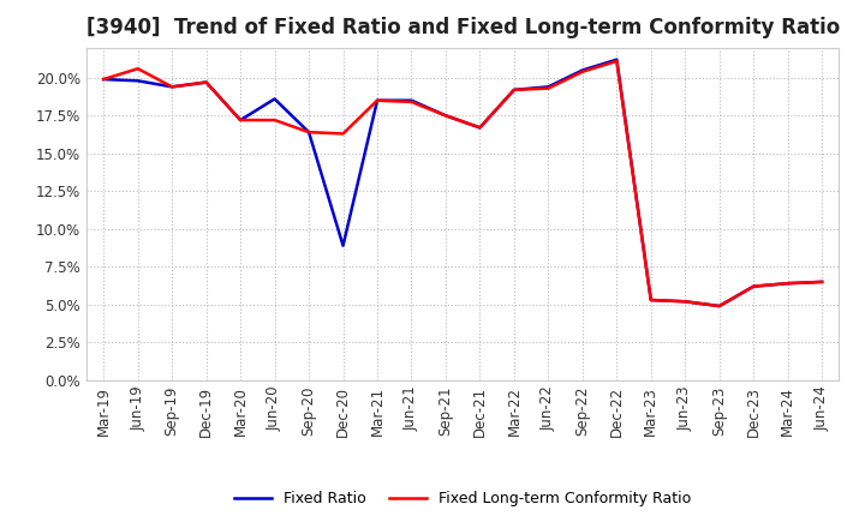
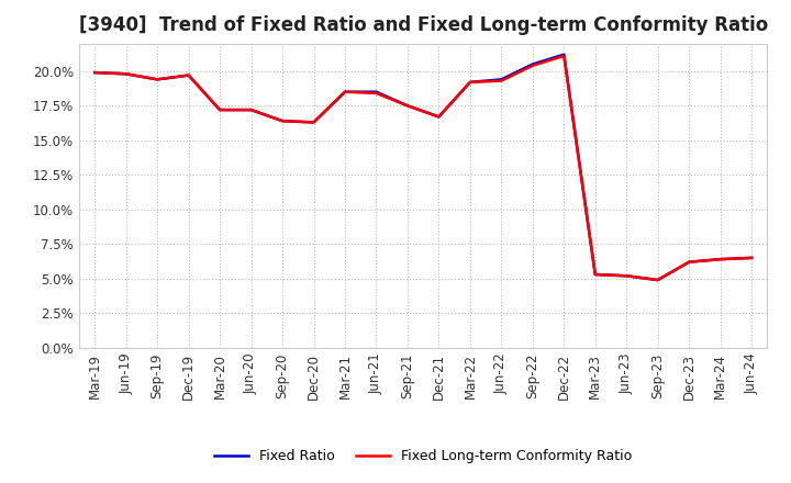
Fixed Long-term Conformity Ratio/Jun-19: 20.6% -> 19.8%
Fixed Ratio/Jun-20: 18.6% -> 17.2%
Fixed Ratio/Dec-20: 8.9% -> 16.3%
